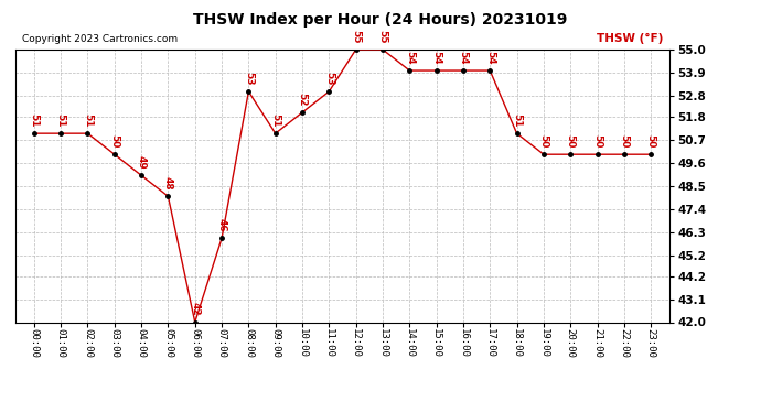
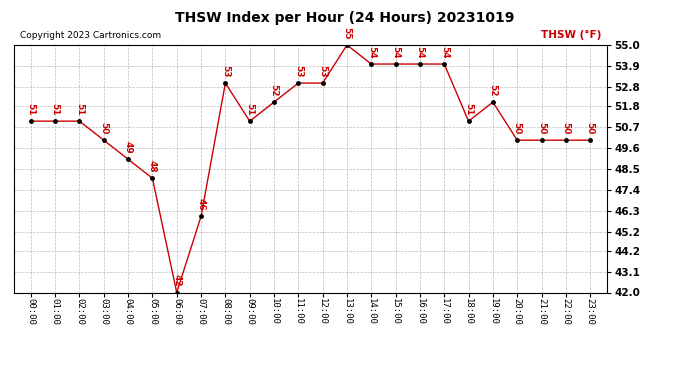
12:00: 55 -> 53
19:00: 50 -> 52
